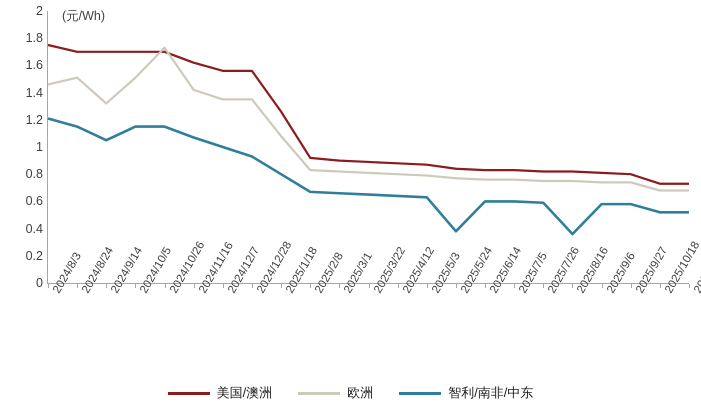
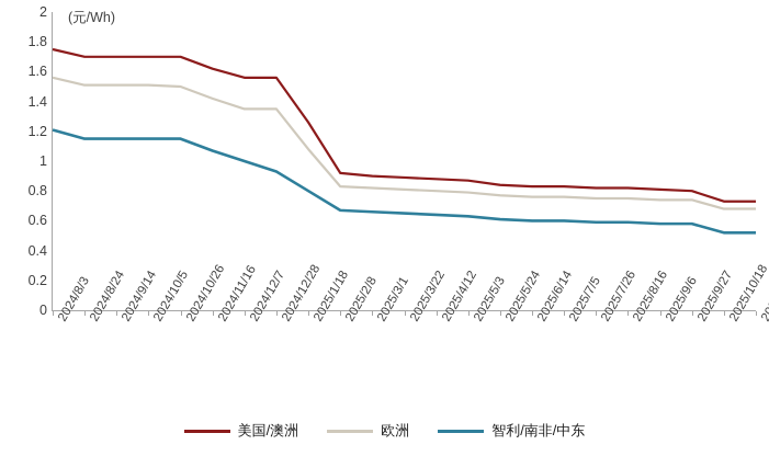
欧洲/2024/8/3: 1.46 -> 1.56
欧洲/2024/9/14: 1.32 -> 1.51
智利/南非/中东/2024/9/14: 1.05 -> 1.15
欧洲/2024/10/26: 1.73 -> 1.50
智利/南非/中东/2025/5/24: 0.38 -> 0.61
智利/南非/中东/2025/8/16: 0.36 -> 0.59
